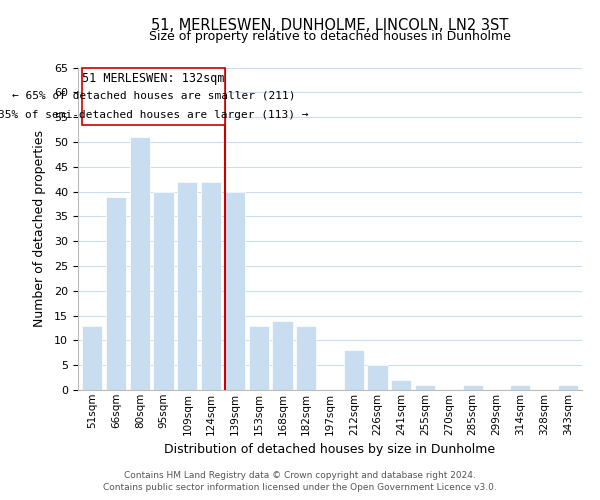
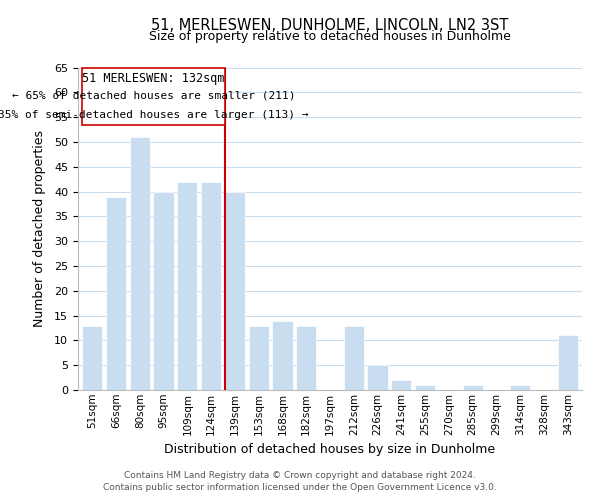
212sqm: 8 -> 13
343sqm: 1 -> 11
